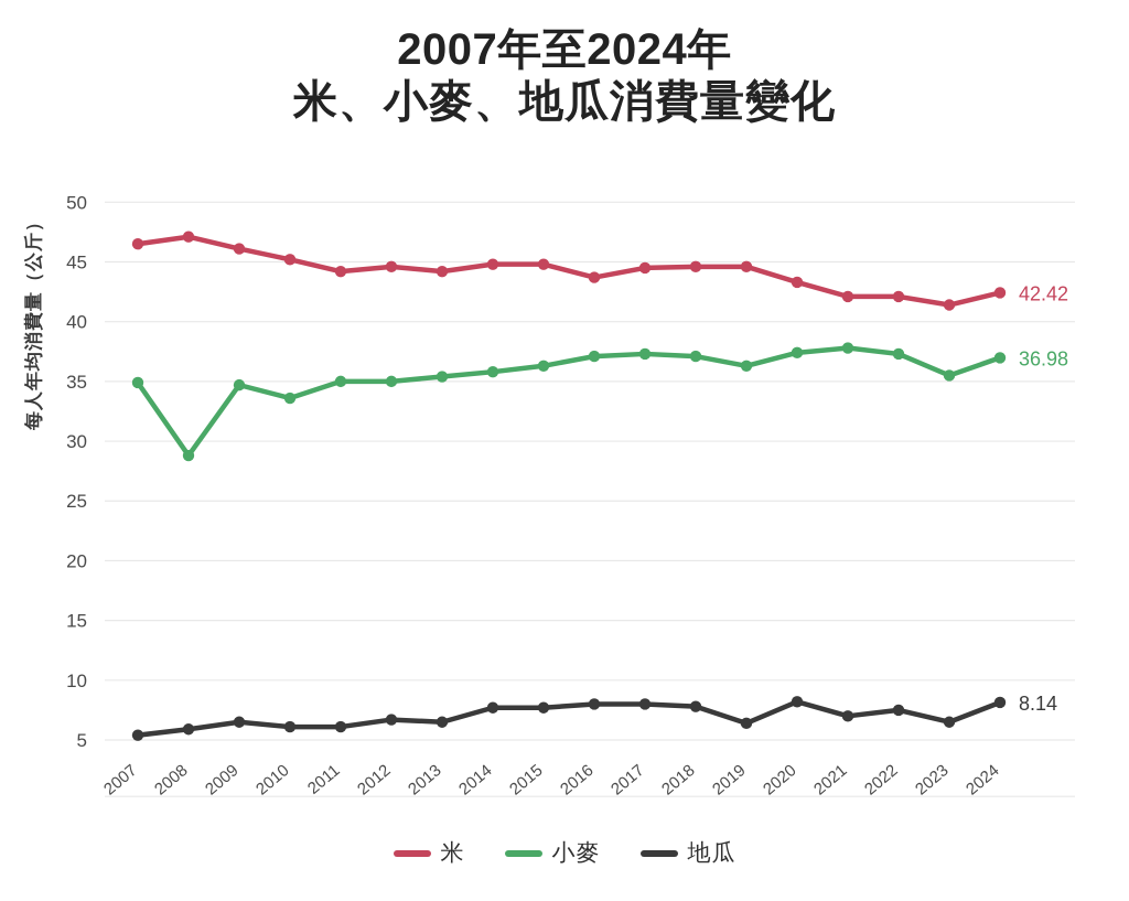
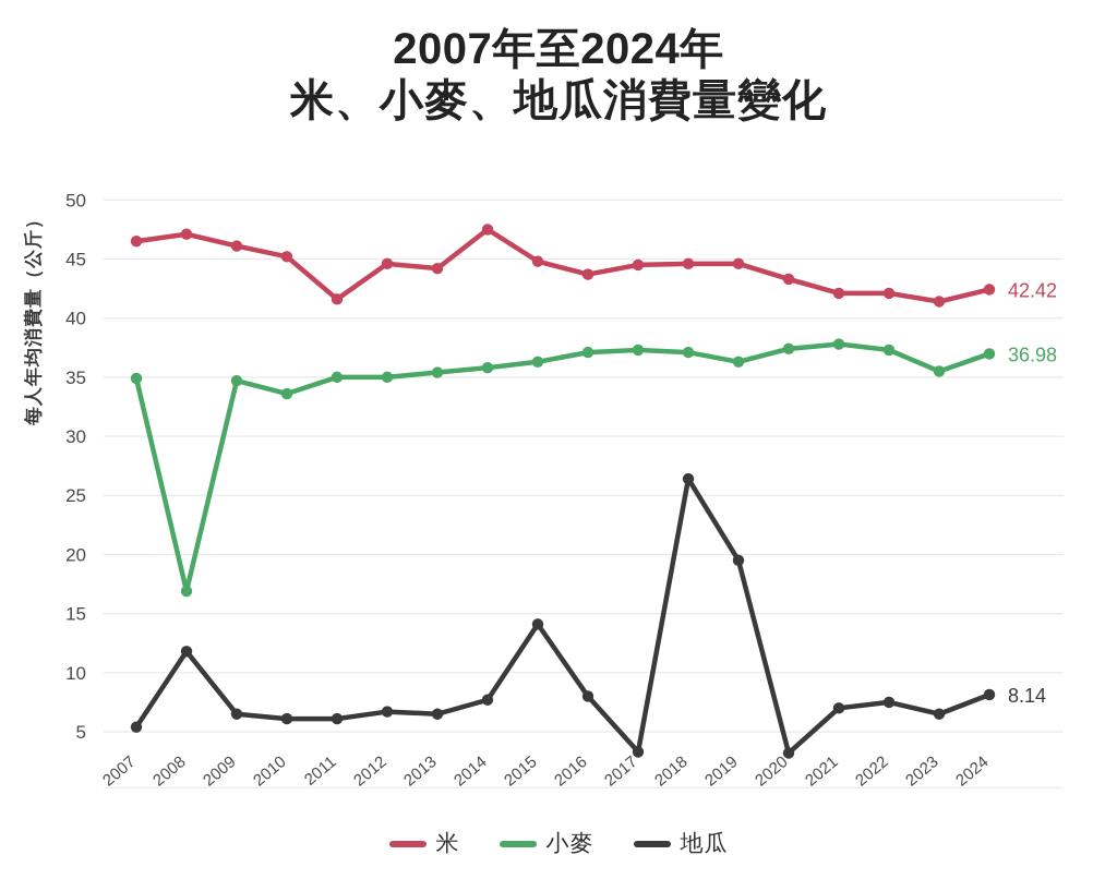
小麥/2008: 28.8 -> 16.9
地瓜/2008: 5.9 -> 11.8
米/2011: 44.2 -> 41.6
米/2014: 44.8 -> 47.5
地瓜/2015: 7.7 -> 14.1
地瓜/2017: 8.0 -> 3.3
地瓜/2018: 7.8 -> 26.4
地瓜/2019: 6.4 -> 19.5
地瓜/2020: 8.2 -> 3.2
